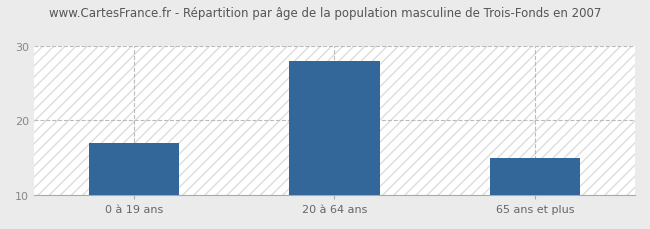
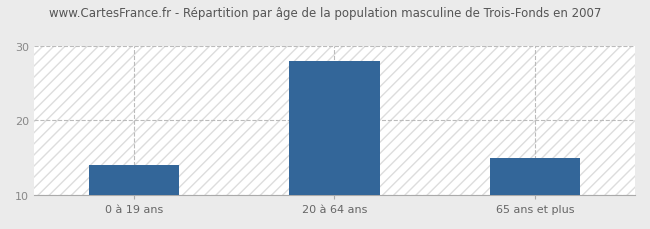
0 à 19 ans: 17 -> 14
